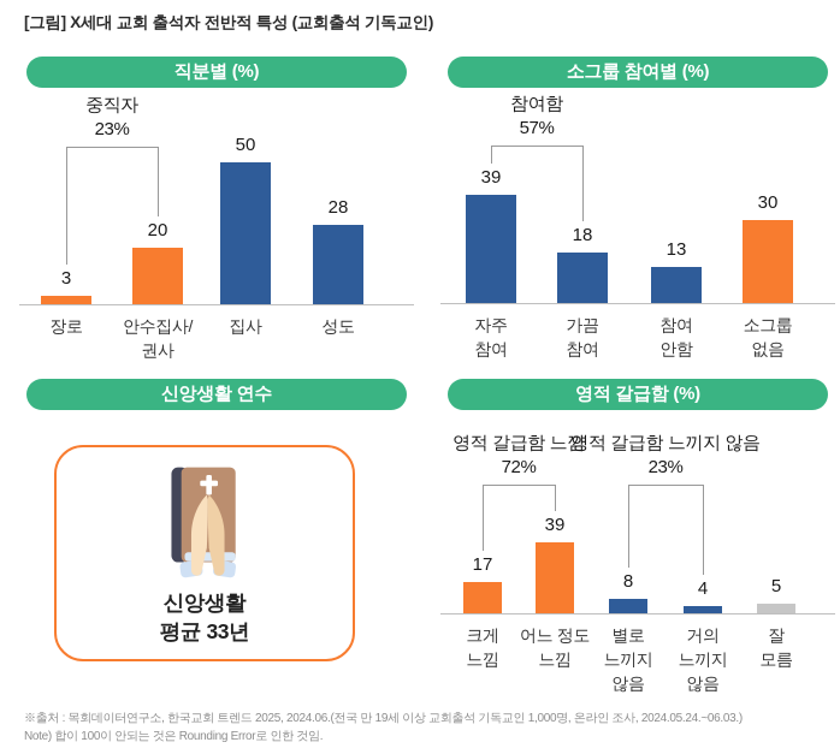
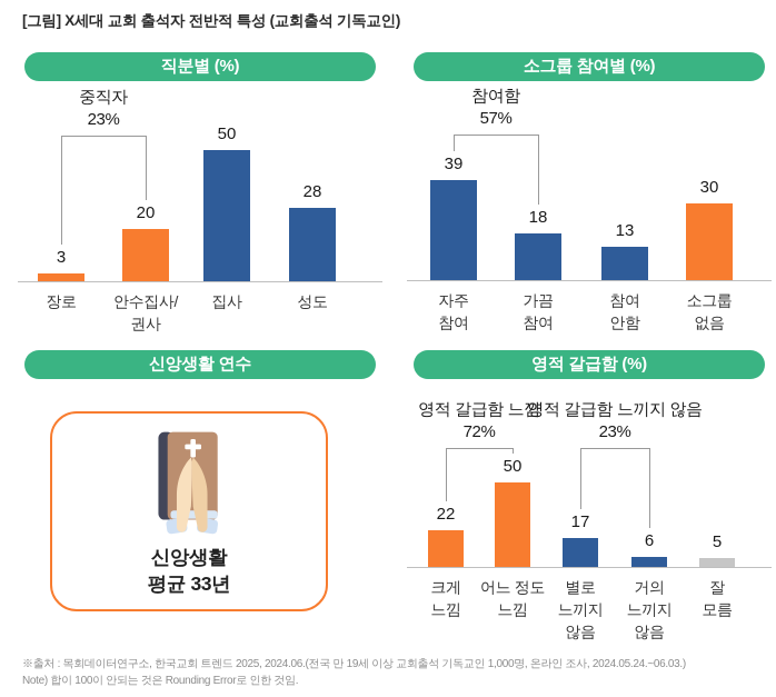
영적 갈급함 (%)/크게 느낌: 17 -> 22
영적 갈급함 (%)/어느 정도 느낌: 39 -> 50
영적 갈급함 (%)/별로 느끼지 않음: 8 -> 17
영적 갈급함 (%)/거의 느끼지 않음: 4 -> 6
